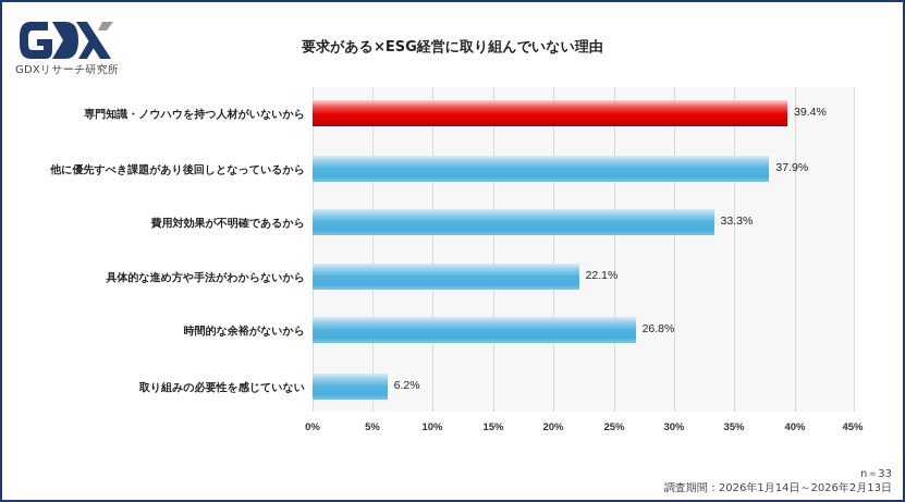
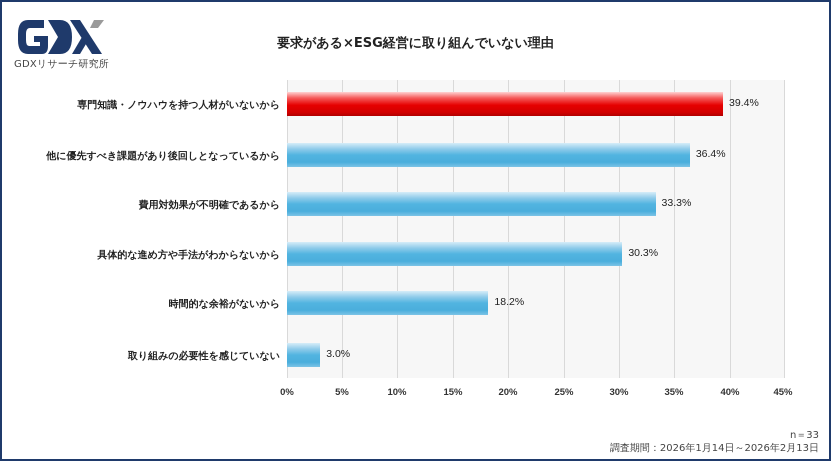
他に優先すべき課題があり後回しとなっているから: 37.9% -> 36.4%
具体的な進め方や手法がわからないから: 22.1% -> 30.3%
時間的な余裕がないから: 26.8% -> 18.2%
取り組みの必要性を感じていない: 6.2% -> 3.0%
